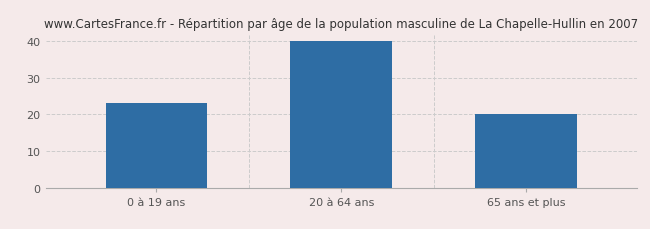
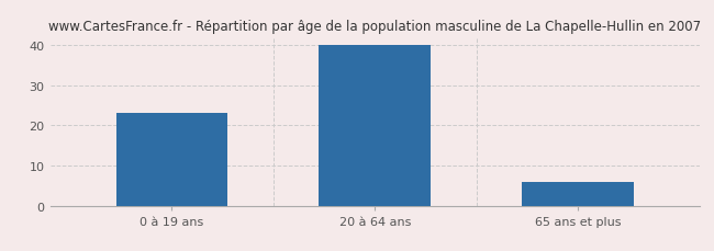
65 ans et plus: 20 -> 6
